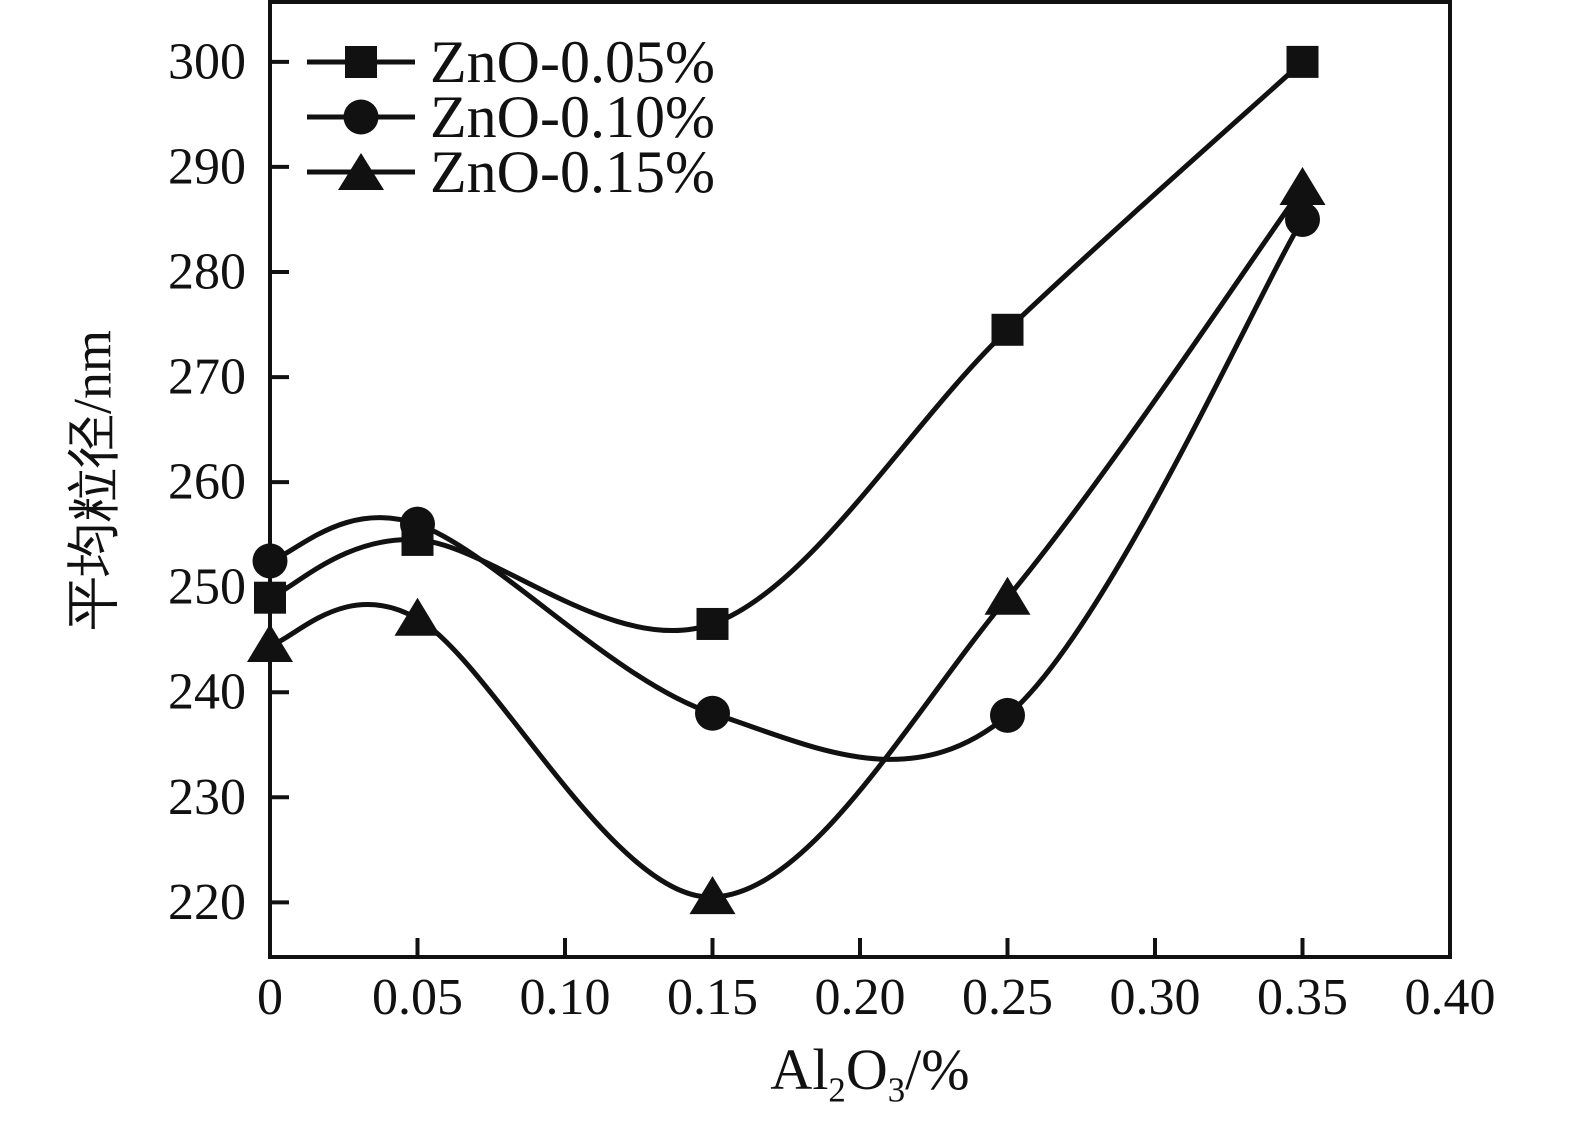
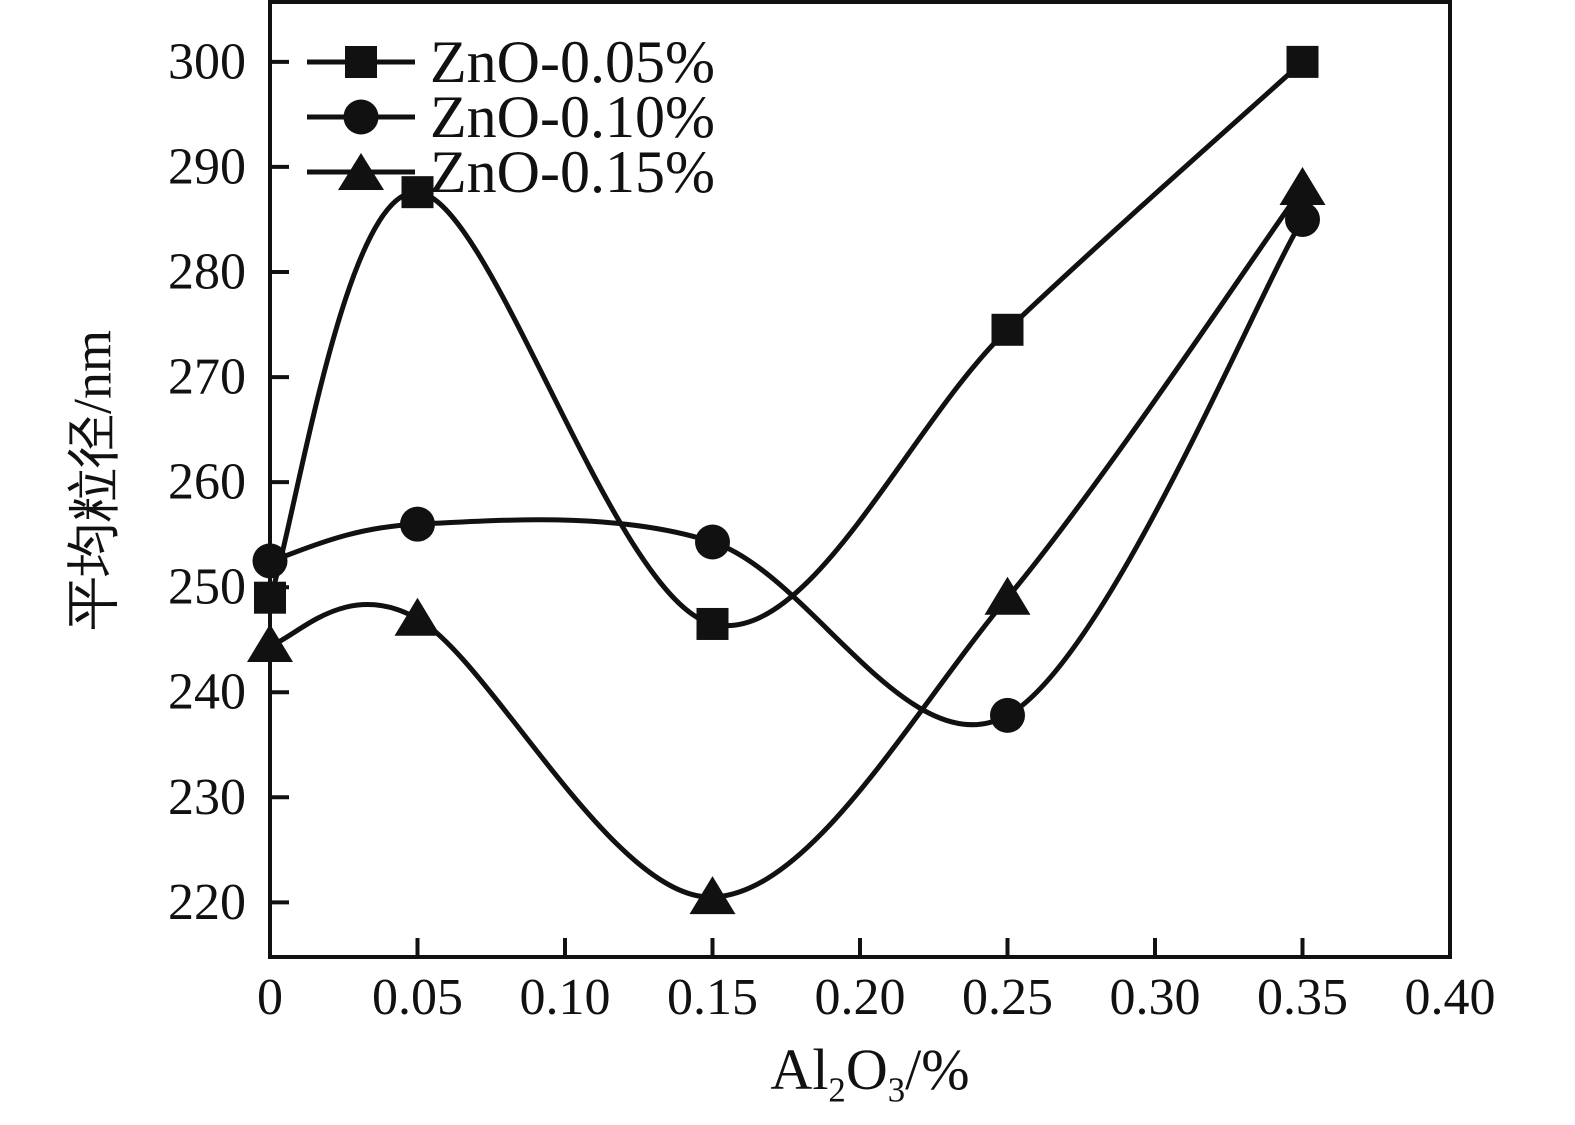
ZnO-0.05%/0.05: 254.5 -> 287.6
ZnO-0.10%/0.15: 238.0 -> 254.3
